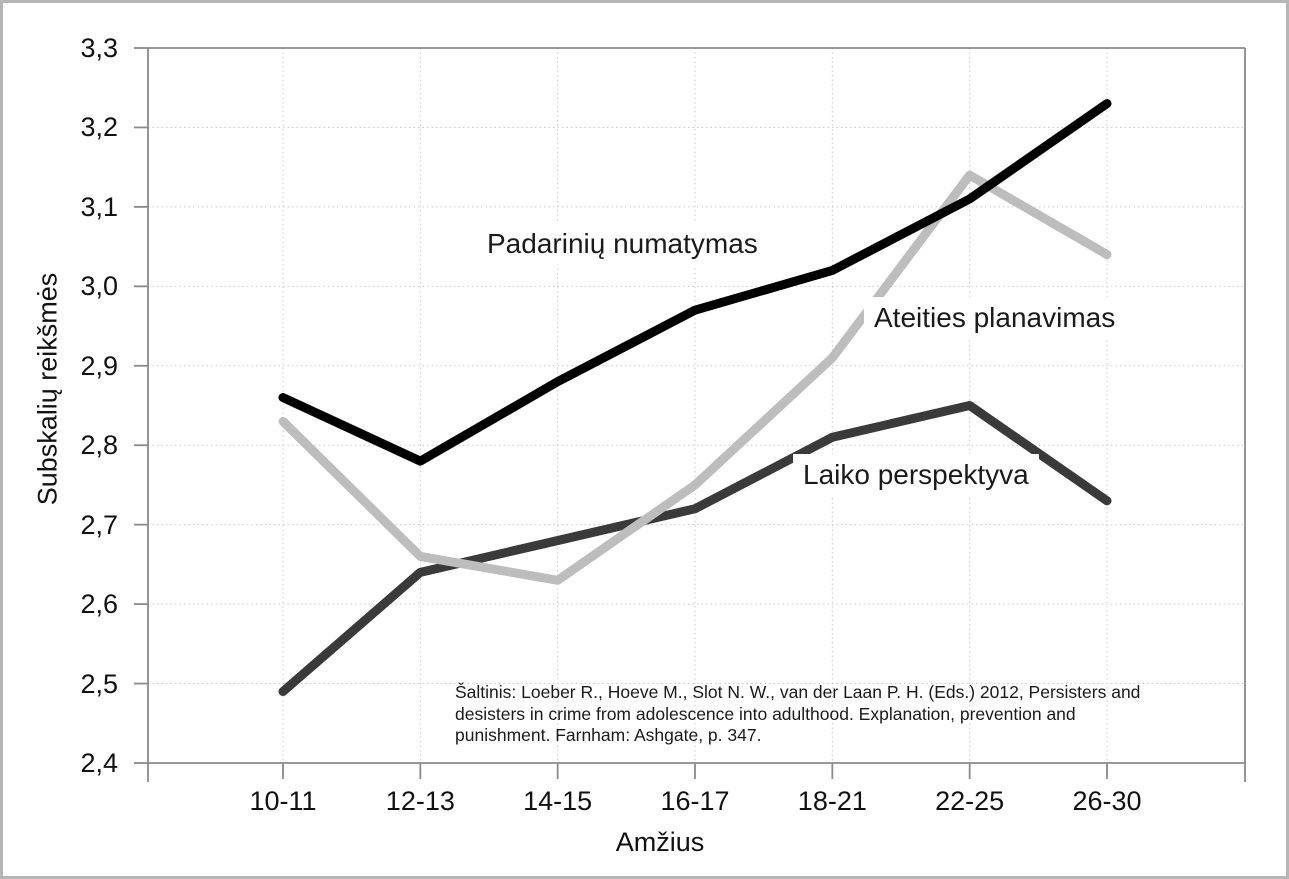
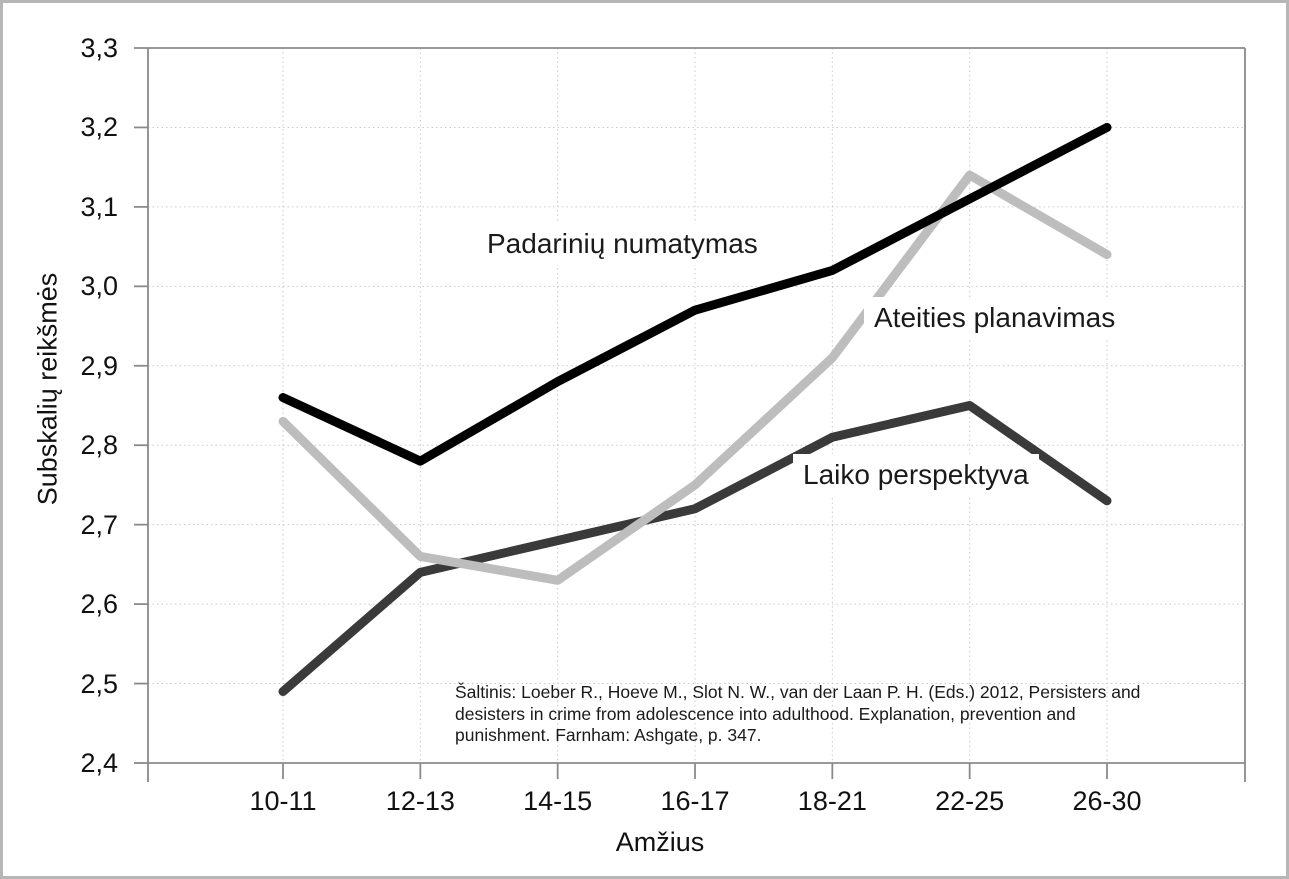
Padarinių numatymas/26-30: 3,23 -> 3,20
